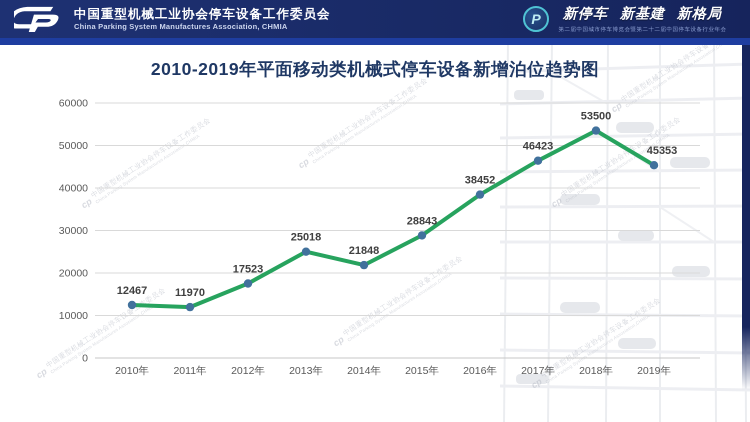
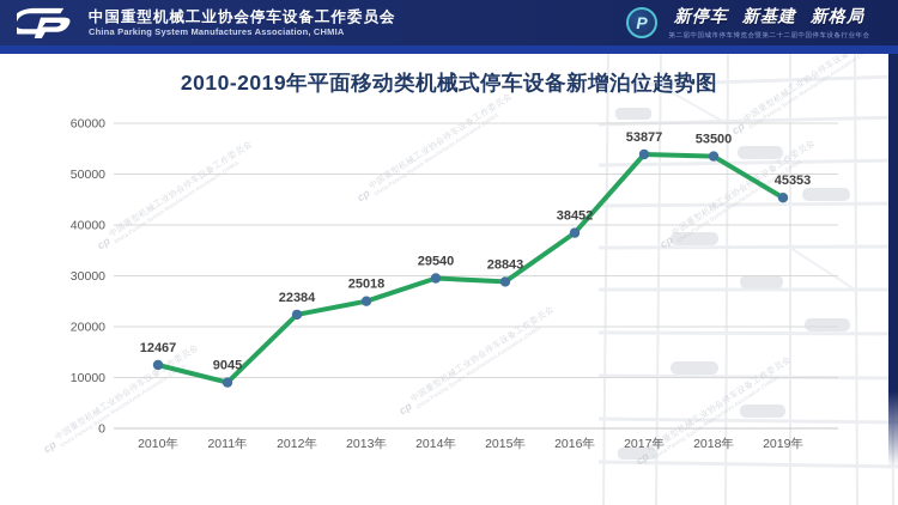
2011年: 11970 -> 9045
2012年: 17523 -> 22384
2014年: 21848 -> 29540
2017年: 46423 -> 53877
